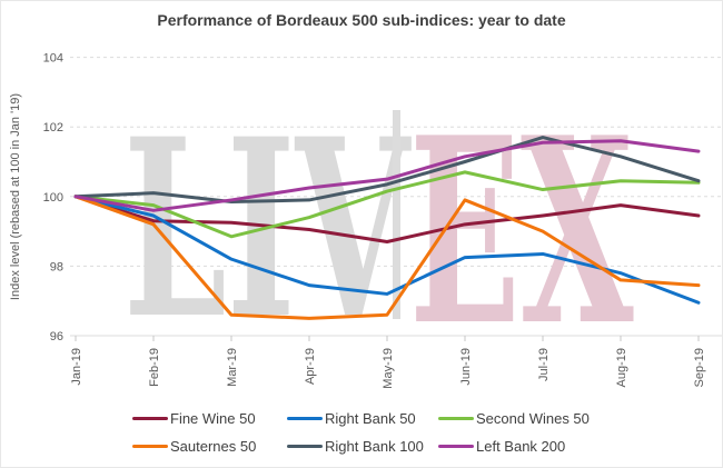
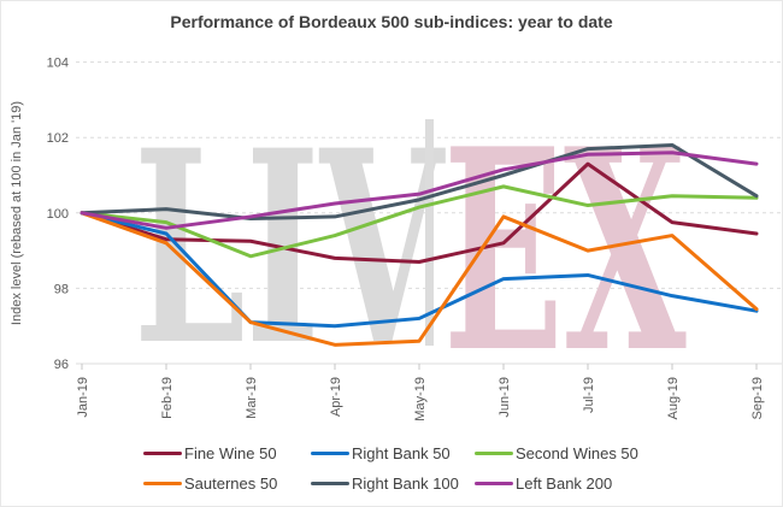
Right Bank 50/Mar-19: 98.2 -> 97.1
Sauternes 50/Mar-19: 96.6 -> 97.1
Fine Wine 50/Apr-19: 99.0 -> 98.8
Right Bank 50/Apr-19: 97.5 -> 97.0
Fine Wine 50/Jul-19: 99.5 -> 101.3
Sauternes 50/Aug-19: 97.6 -> 99.4
Right Bank 100/Aug-19: 101.2 -> 101.8
Right Bank 50/Sep-19: 97.0 -> 97.4
